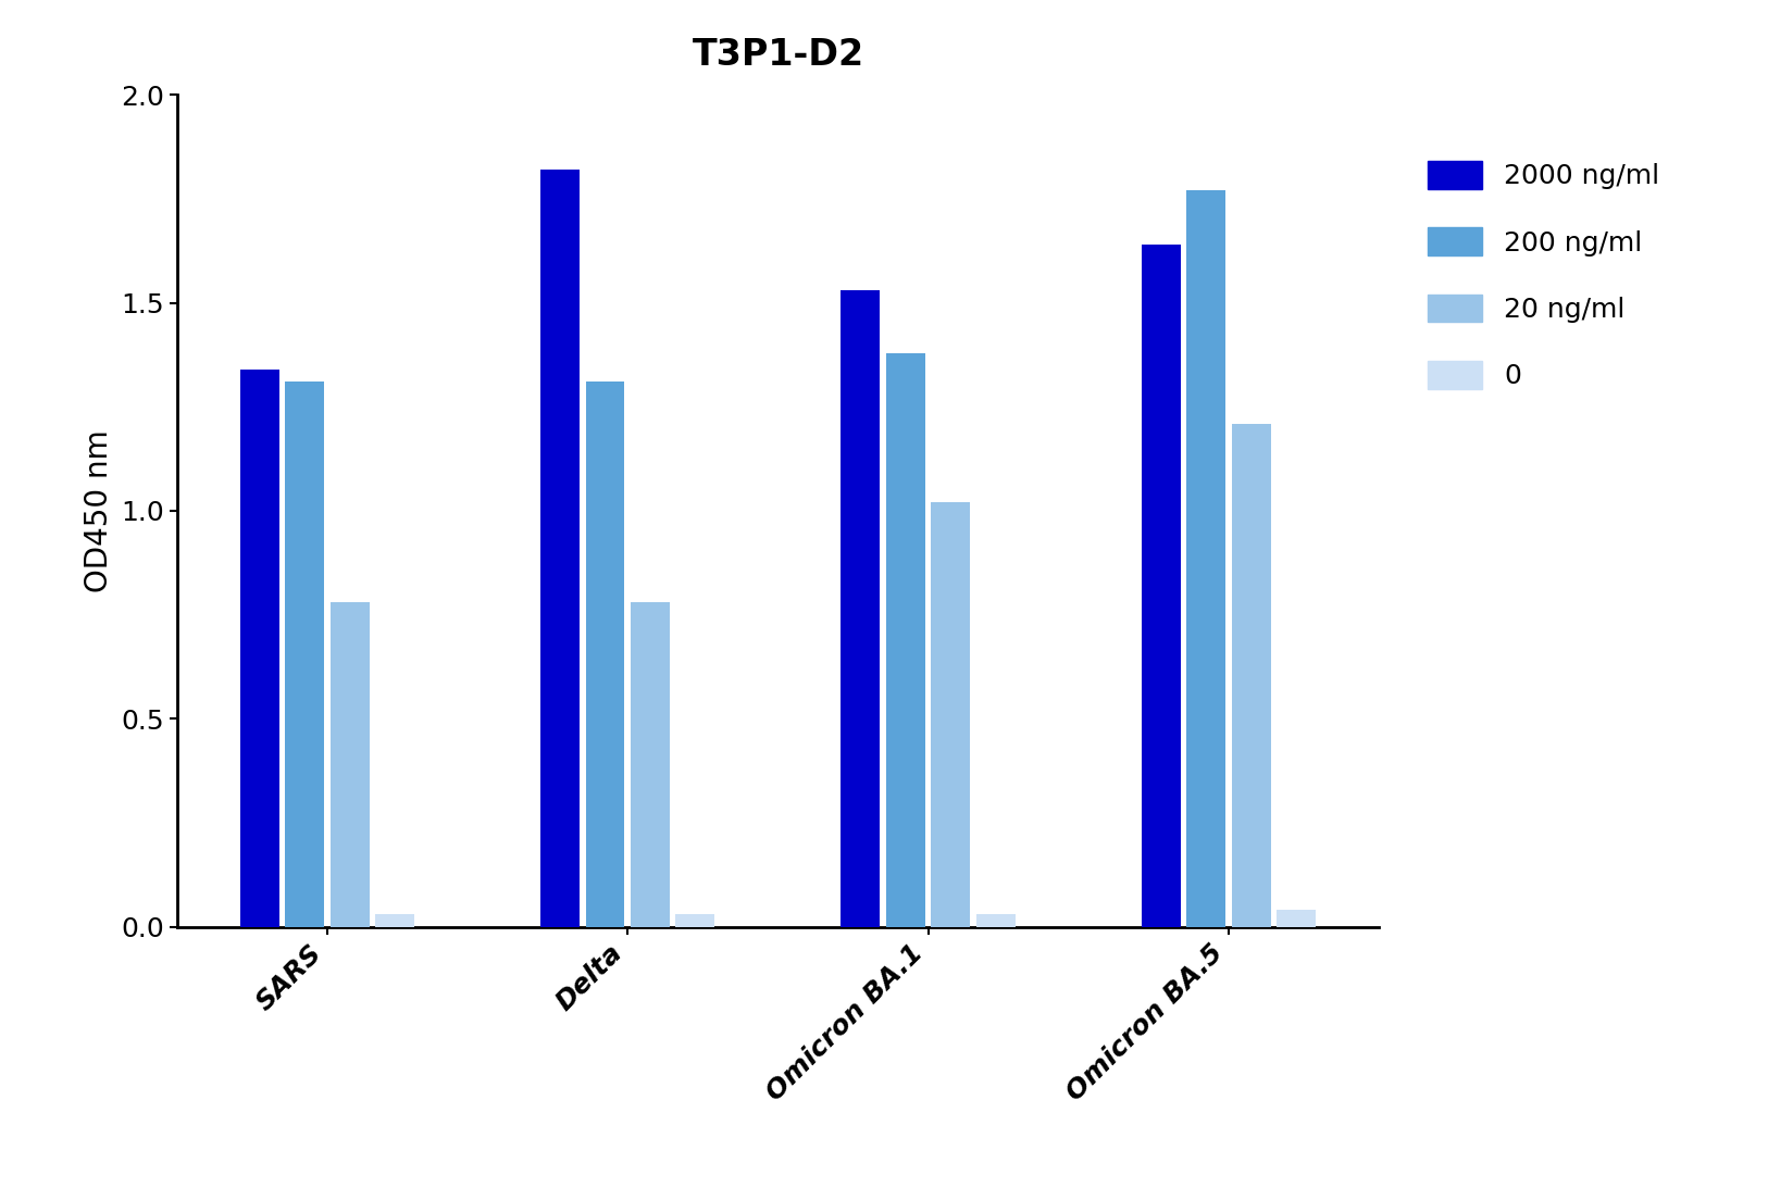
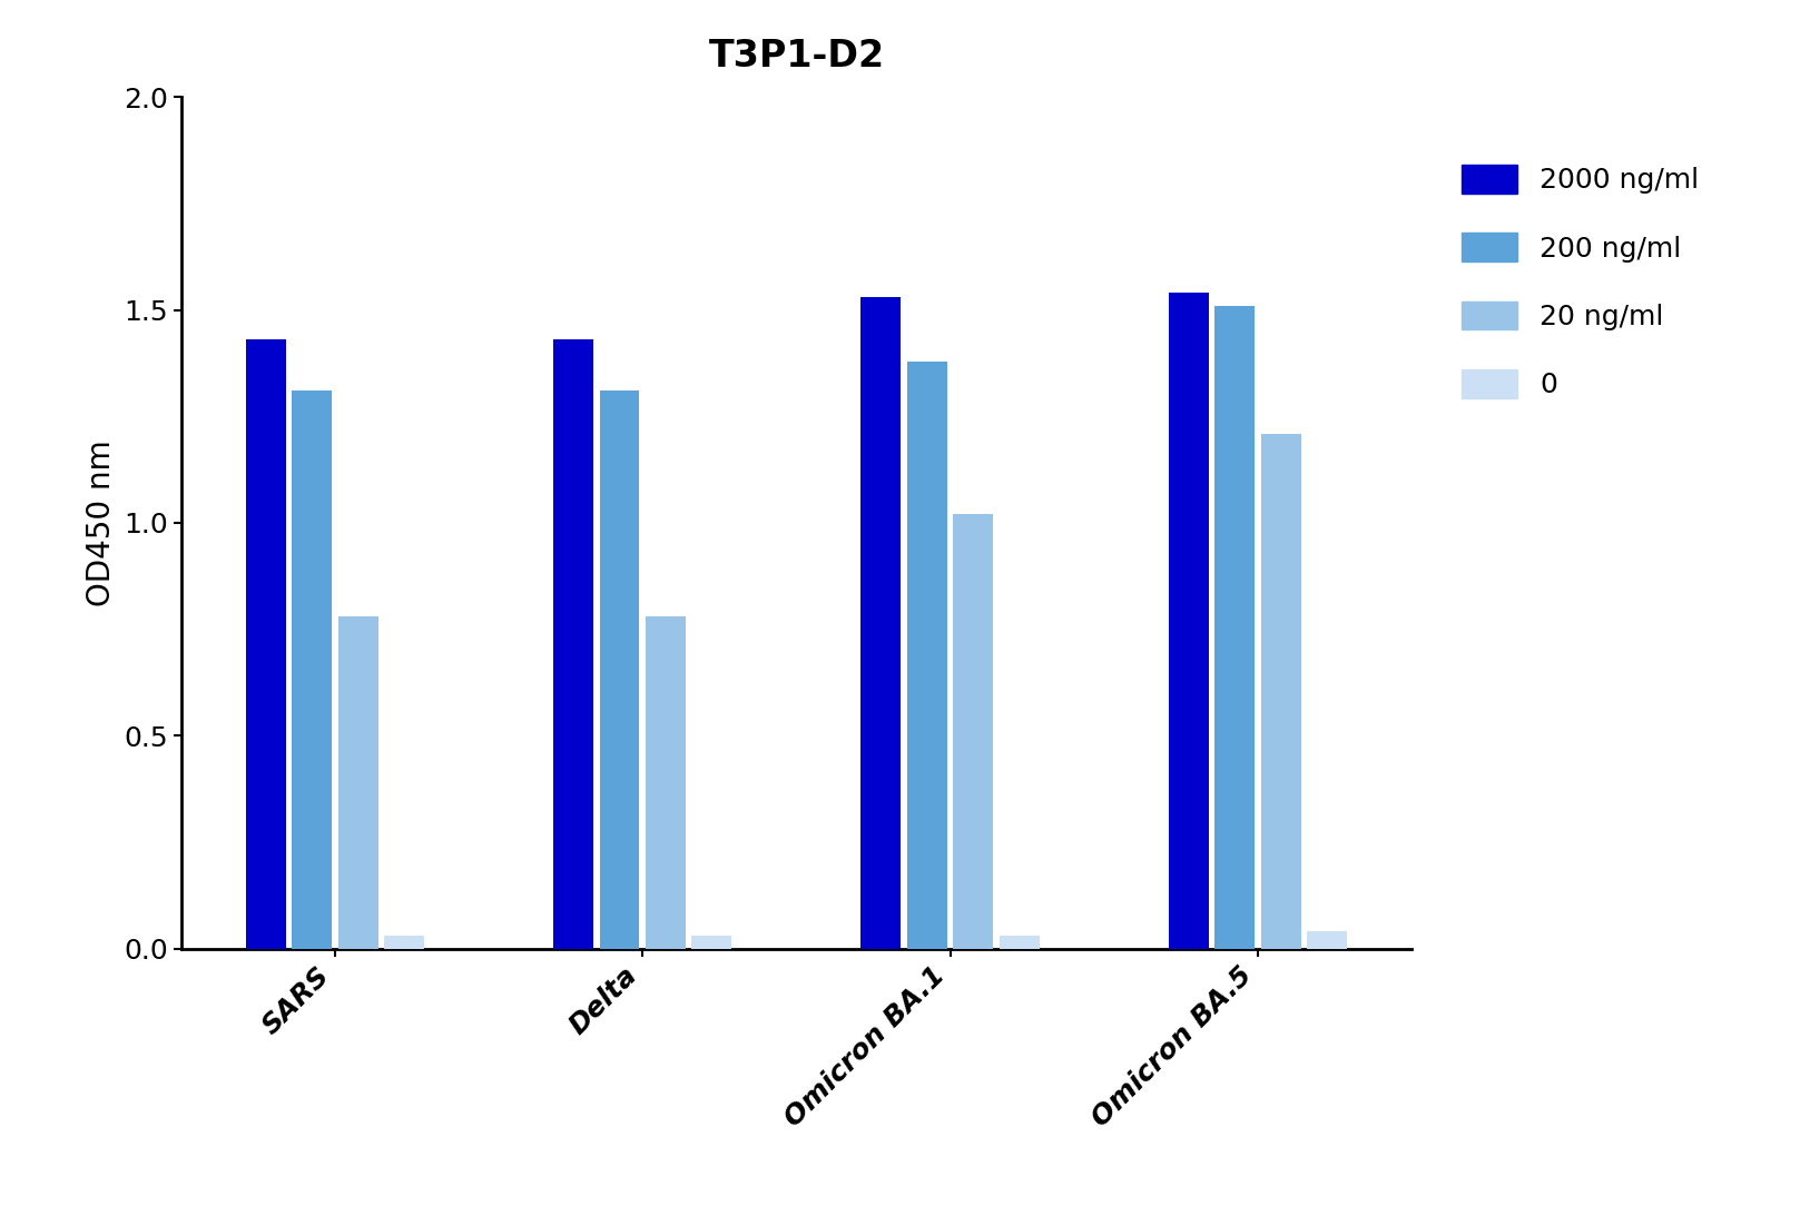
2000 ng/ml/SARS: 1.34 -> 1.43
2000 ng/ml/Delta: 1.82 -> 1.43
2000 ng/ml/Omicron BA.5: 1.64 -> 1.54
200 ng/ml/Omicron BA.5: 1.77 -> 1.51
